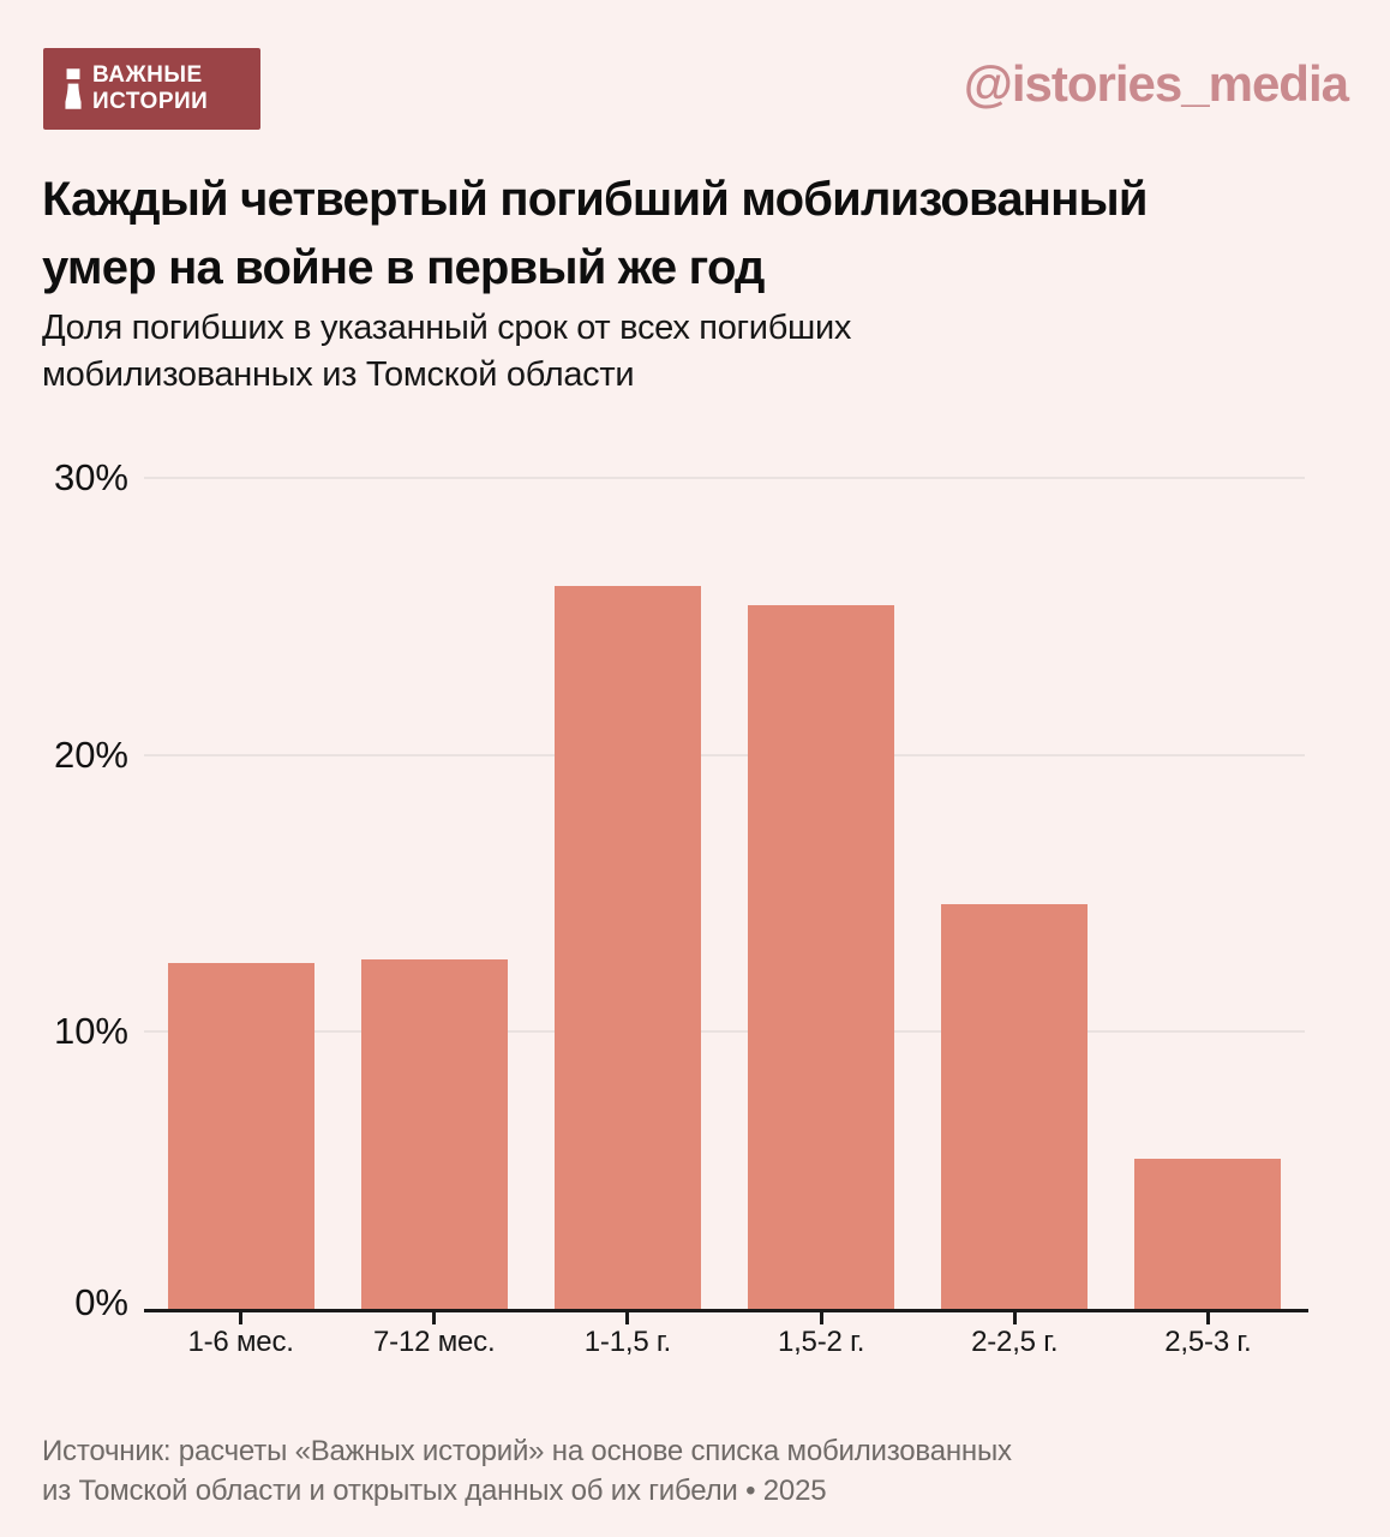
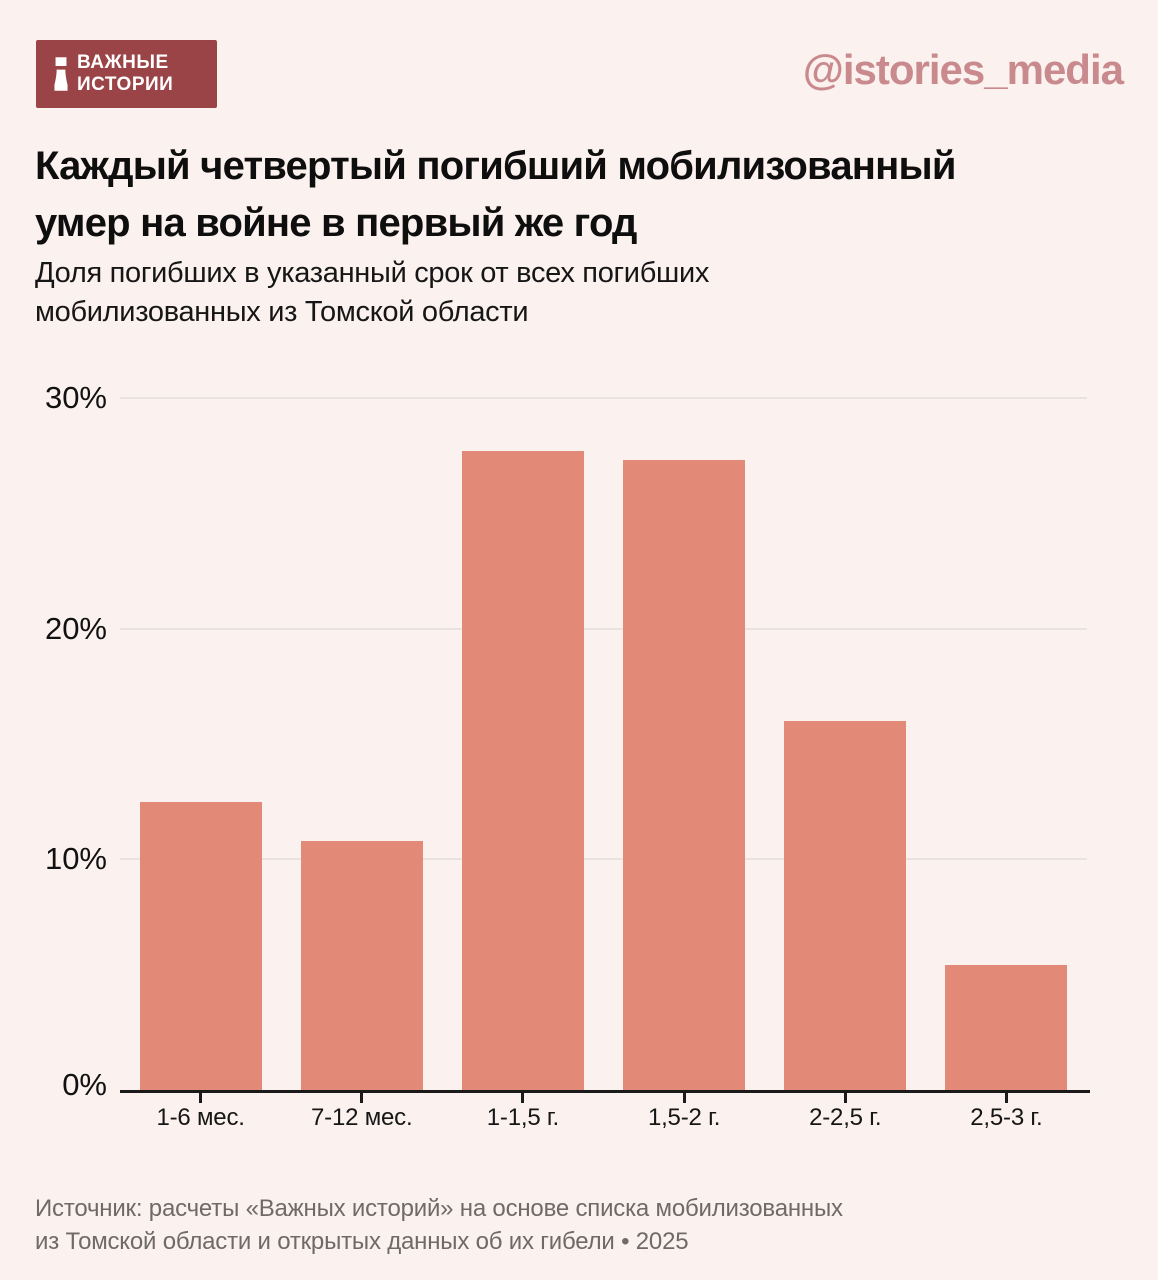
7-12 мес.: 12.6% -> 10.8%
1-1,5 г.: 26.1% -> 27.7%
1,5-2 г.: 25.4% -> 27.3%
2-2,5 г.: 14.6% -> 16.0%
